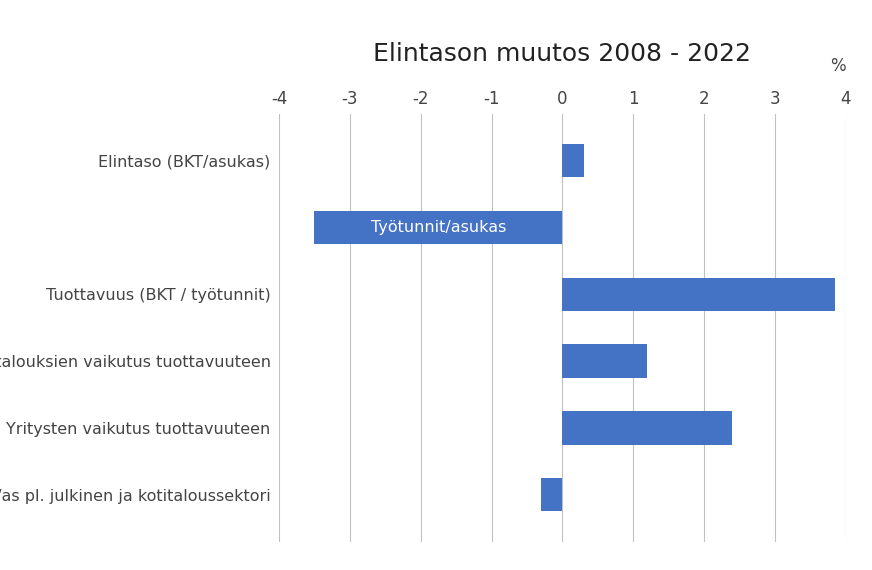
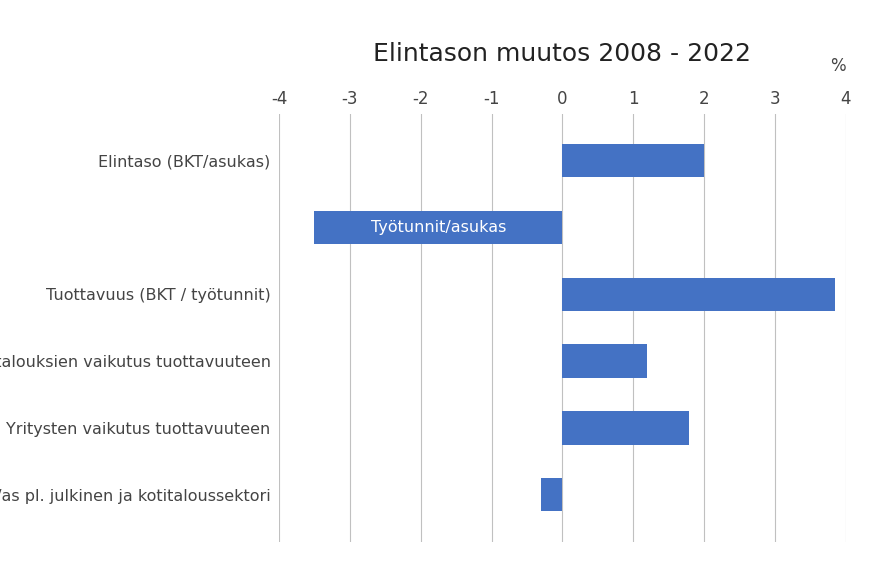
Elintaso (BKT/asukas): 0.30 -> 2.00
Yritysten vaikutus tuottavuuteen: 2.40 -> 1.78
